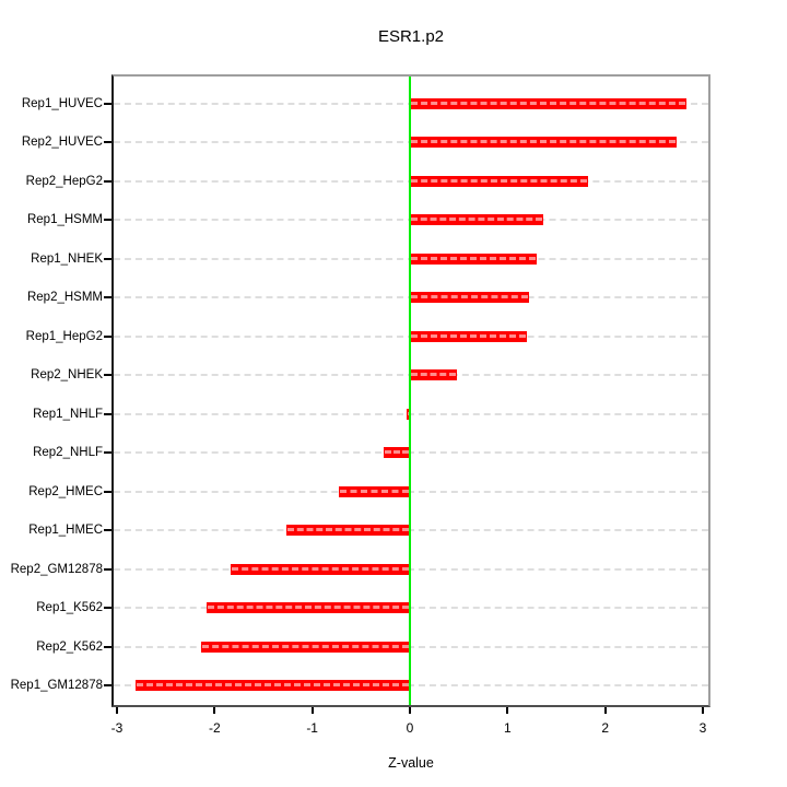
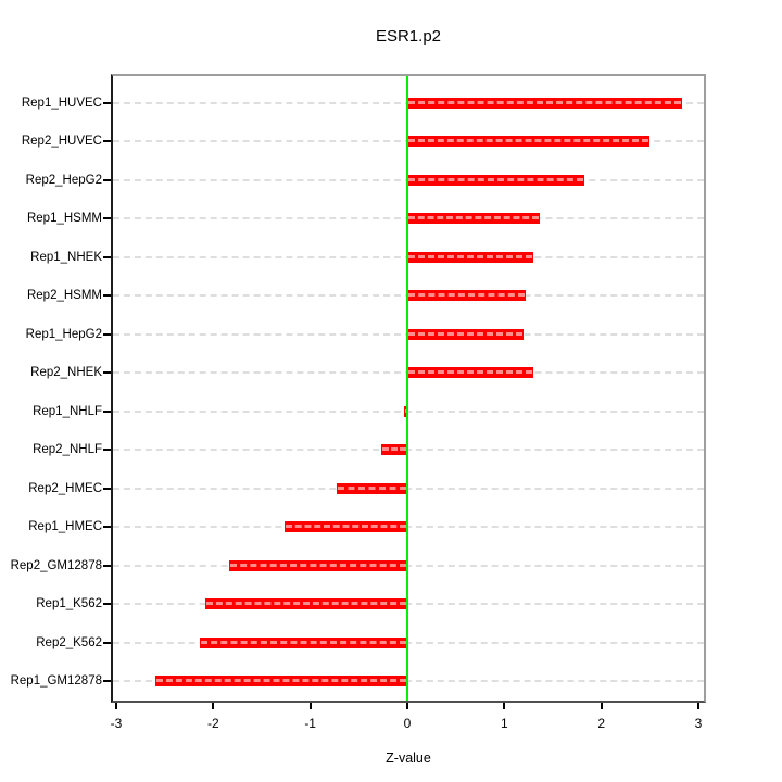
Rep2_HUVEC: 2.7 -> 2.5
Rep2_NHEK: 0.5 -> 1.3
Rep1_GM12878: -2.8 -> -2.6
